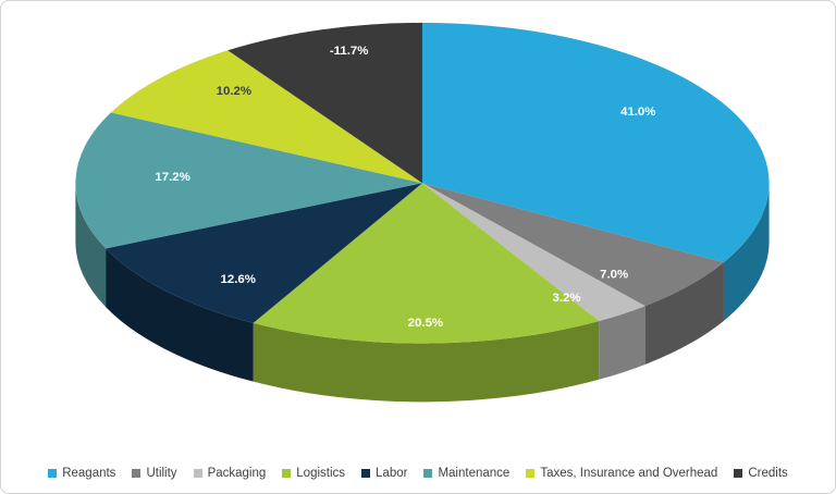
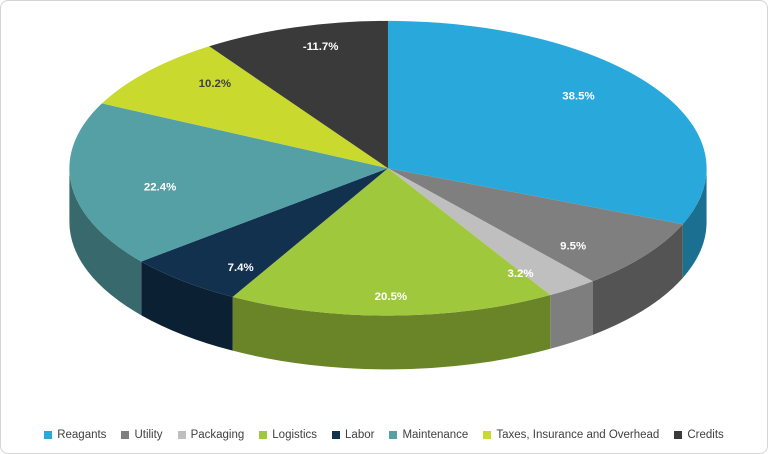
Reagants: 41.0% -> 38.5%
Utility: 7.0% -> 9.5%
Labor: 12.6% -> 7.4%
Maintenance: 17.2% -> 22.4%
